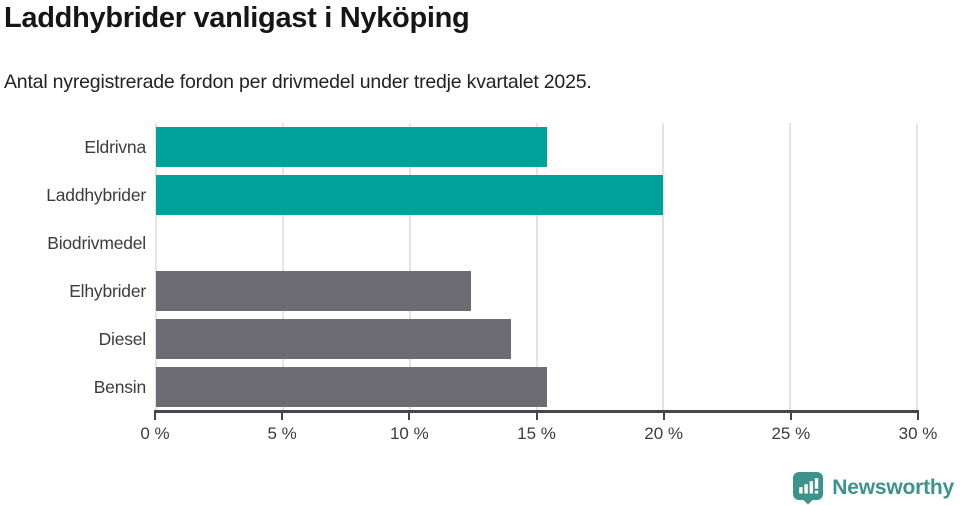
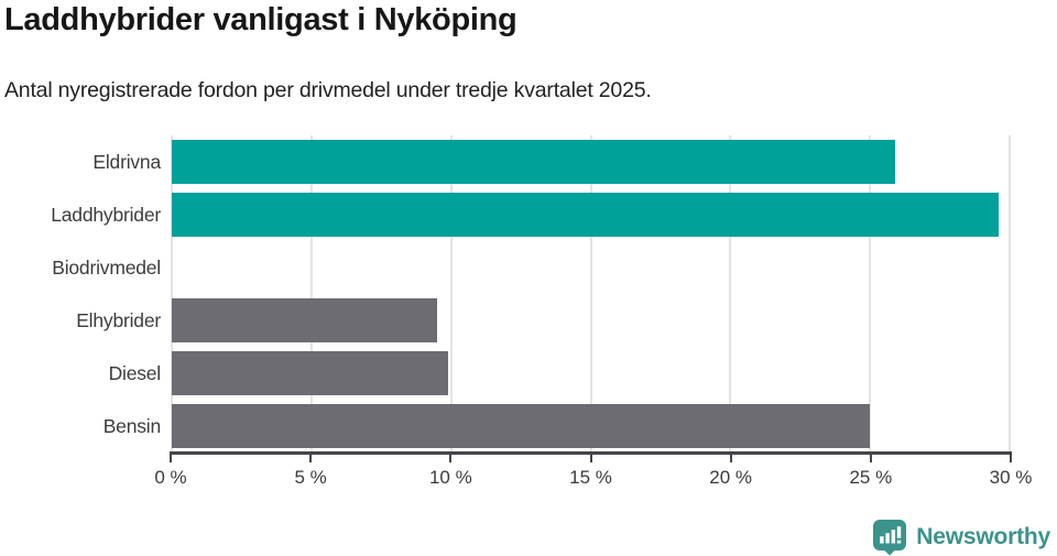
Eldrivna: 15.4% -> 25.9%
Laddhybrider: 20.0% -> 29.6%
Elhybrider: 12.4% -> 9.5%
Diesel: 14.0% -> 9.9%
Bensin: 15.4% -> 25.0%
